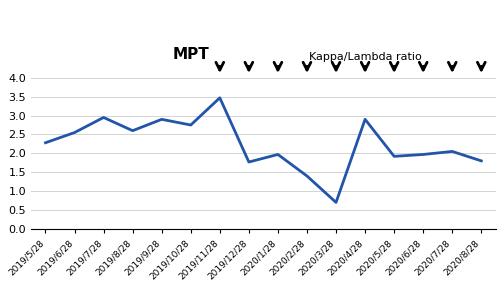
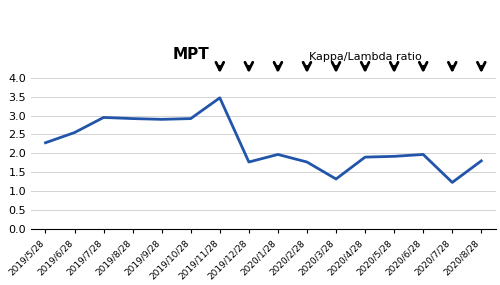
2019/8/28: 2.60 -> 2.92
2019/10/28: 2.75 -> 2.92
2020/2/28: 1.40 -> 1.77
2020/3/28: 0.70 -> 1.32
2020/4/28: 2.90 -> 1.90
2020/7/28: 2.05 -> 1.23
